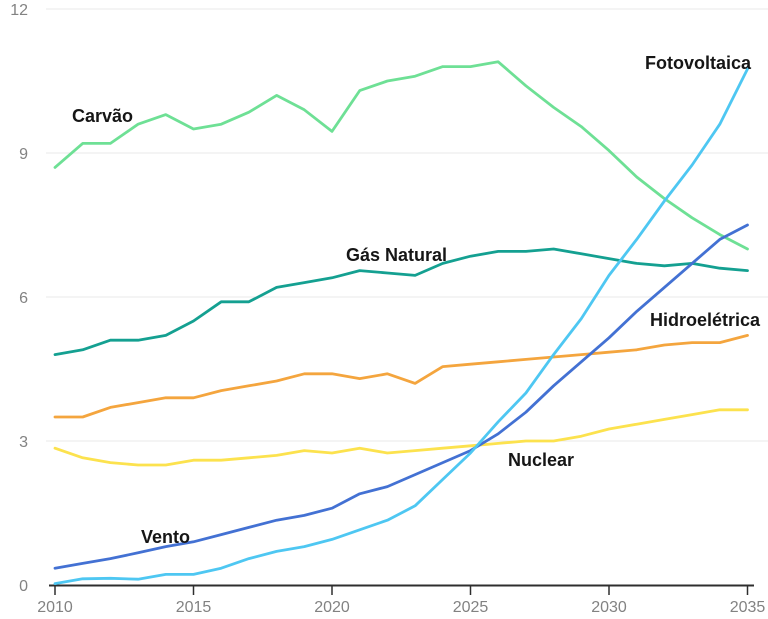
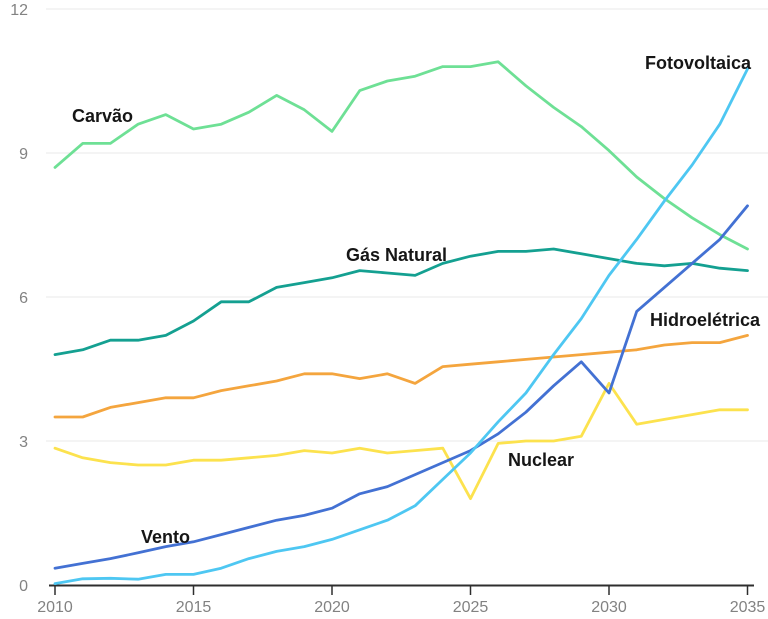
Nuclear/2025: 2.9 -> 1.8
Nuclear/2030: 3.2 -> 4.2
Vento/2030: 5.2 -> 4.0
Vento/2035: 7.5 -> 7.9
